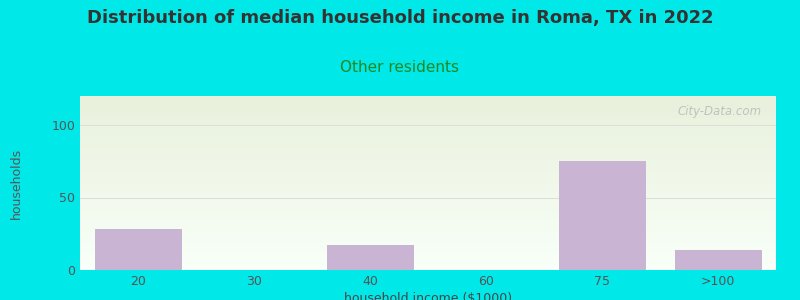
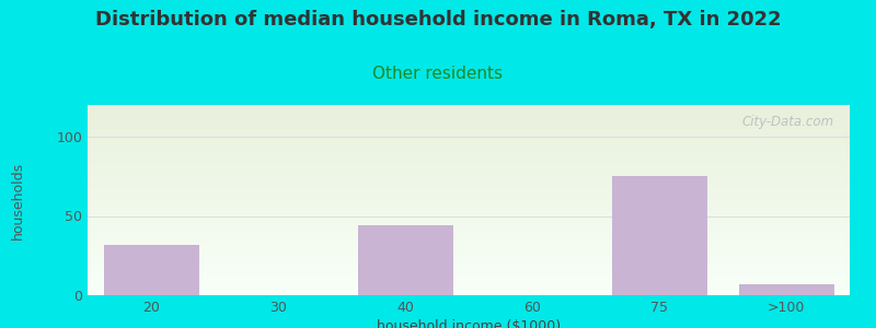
20: 28 -> 32
40: 17 -> 44
>100: 14 -> 7
